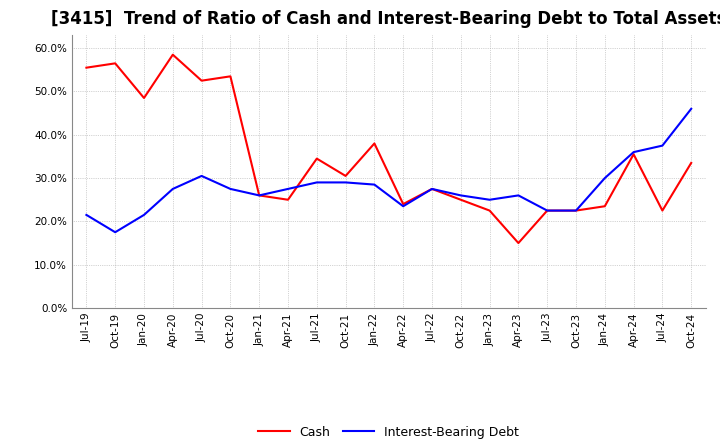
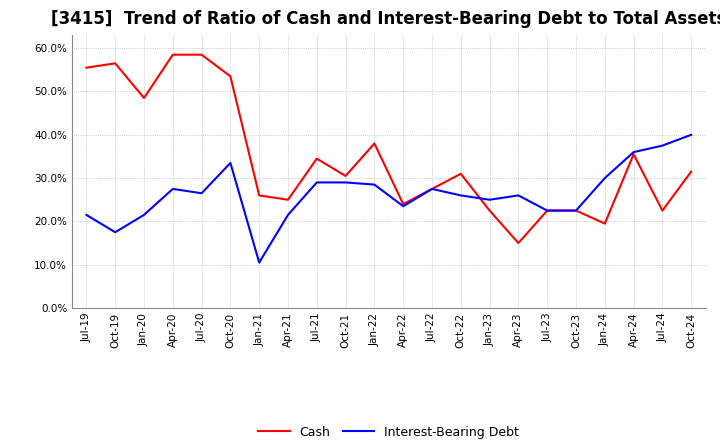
Cash/Jul-20: 52.5% -> 58.5%
Interest-Bearing Debt/Jul-20: 30.5% -> 26.5%
Interest-Bearing Debt/Oct-20: 27.5% -> 33.5%
Interest-Bearing Debt/Jan-21: 26.0% -> 10.5%
Interest-Bearing Debt/Apr-21: 27.5% -> 21.5%
Cash/Oct-22: 25.0% -> 31.0%
Cash/Jan-24: 23.5% -> 19.5%
Cash/Oct-24: 33.5% -> 31.5%
Interest-Bearing Debt/Oct-24: 46.0% -> 40.0%
